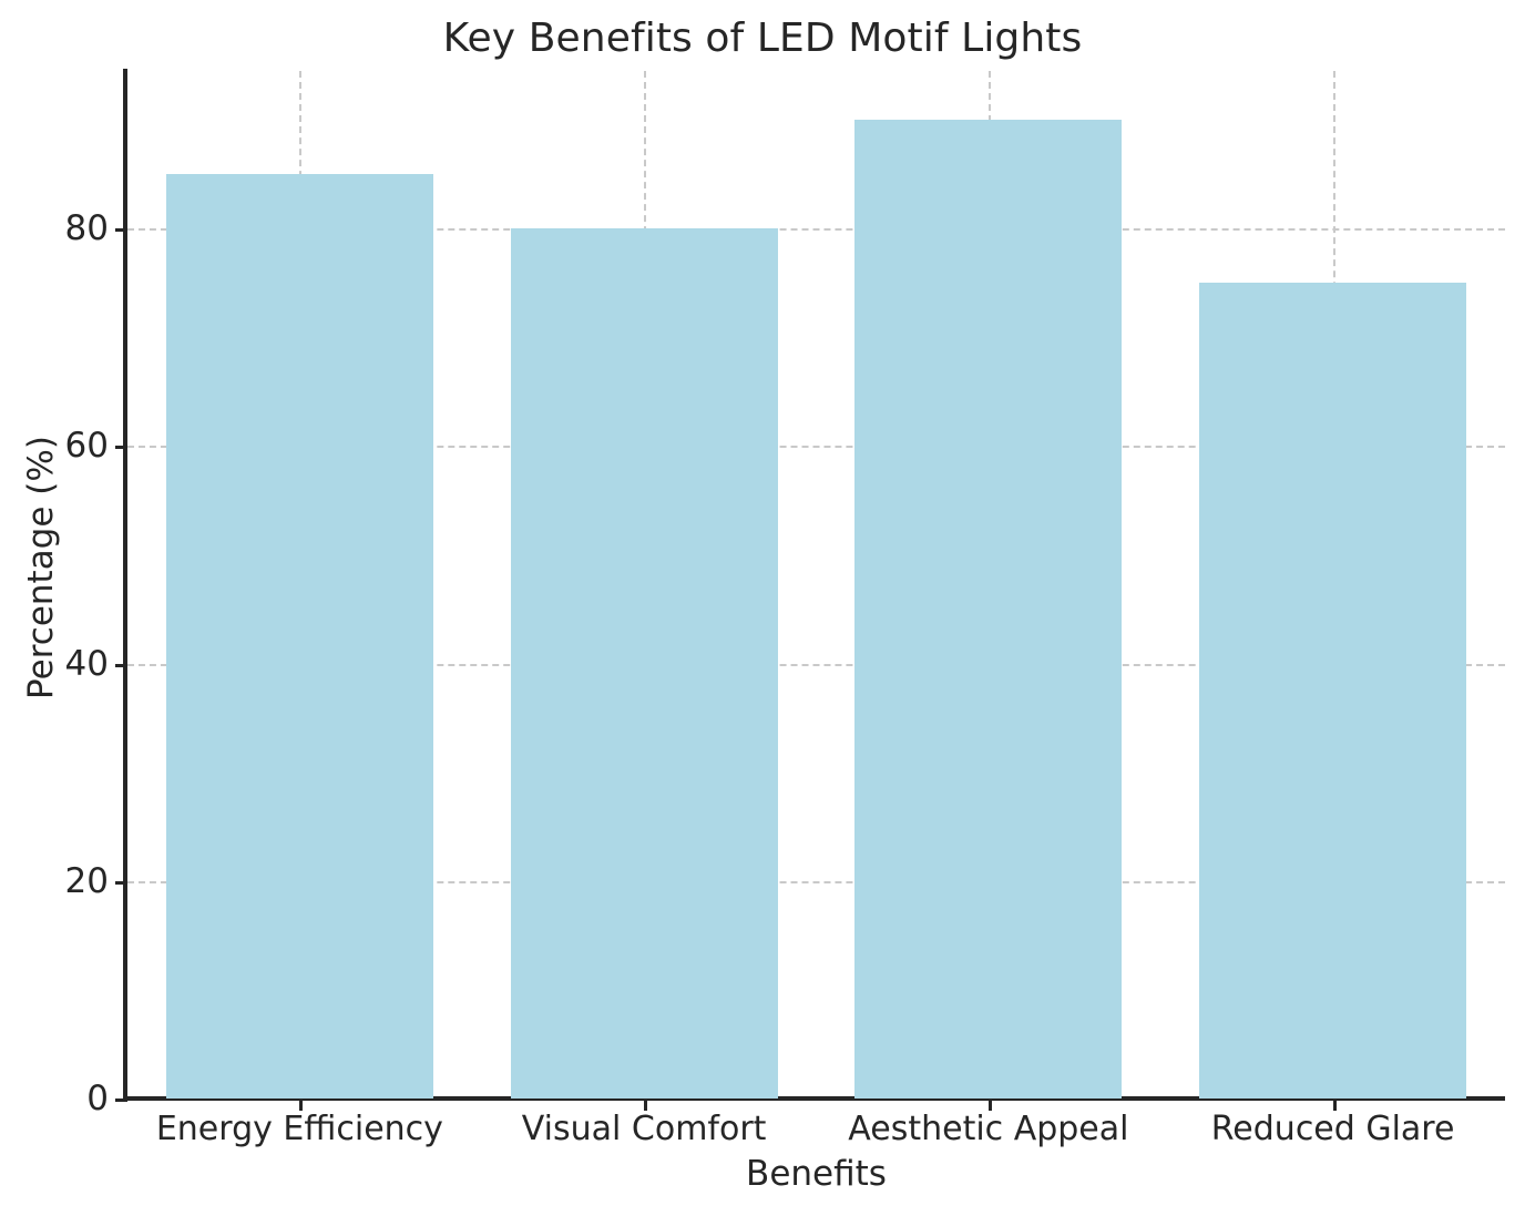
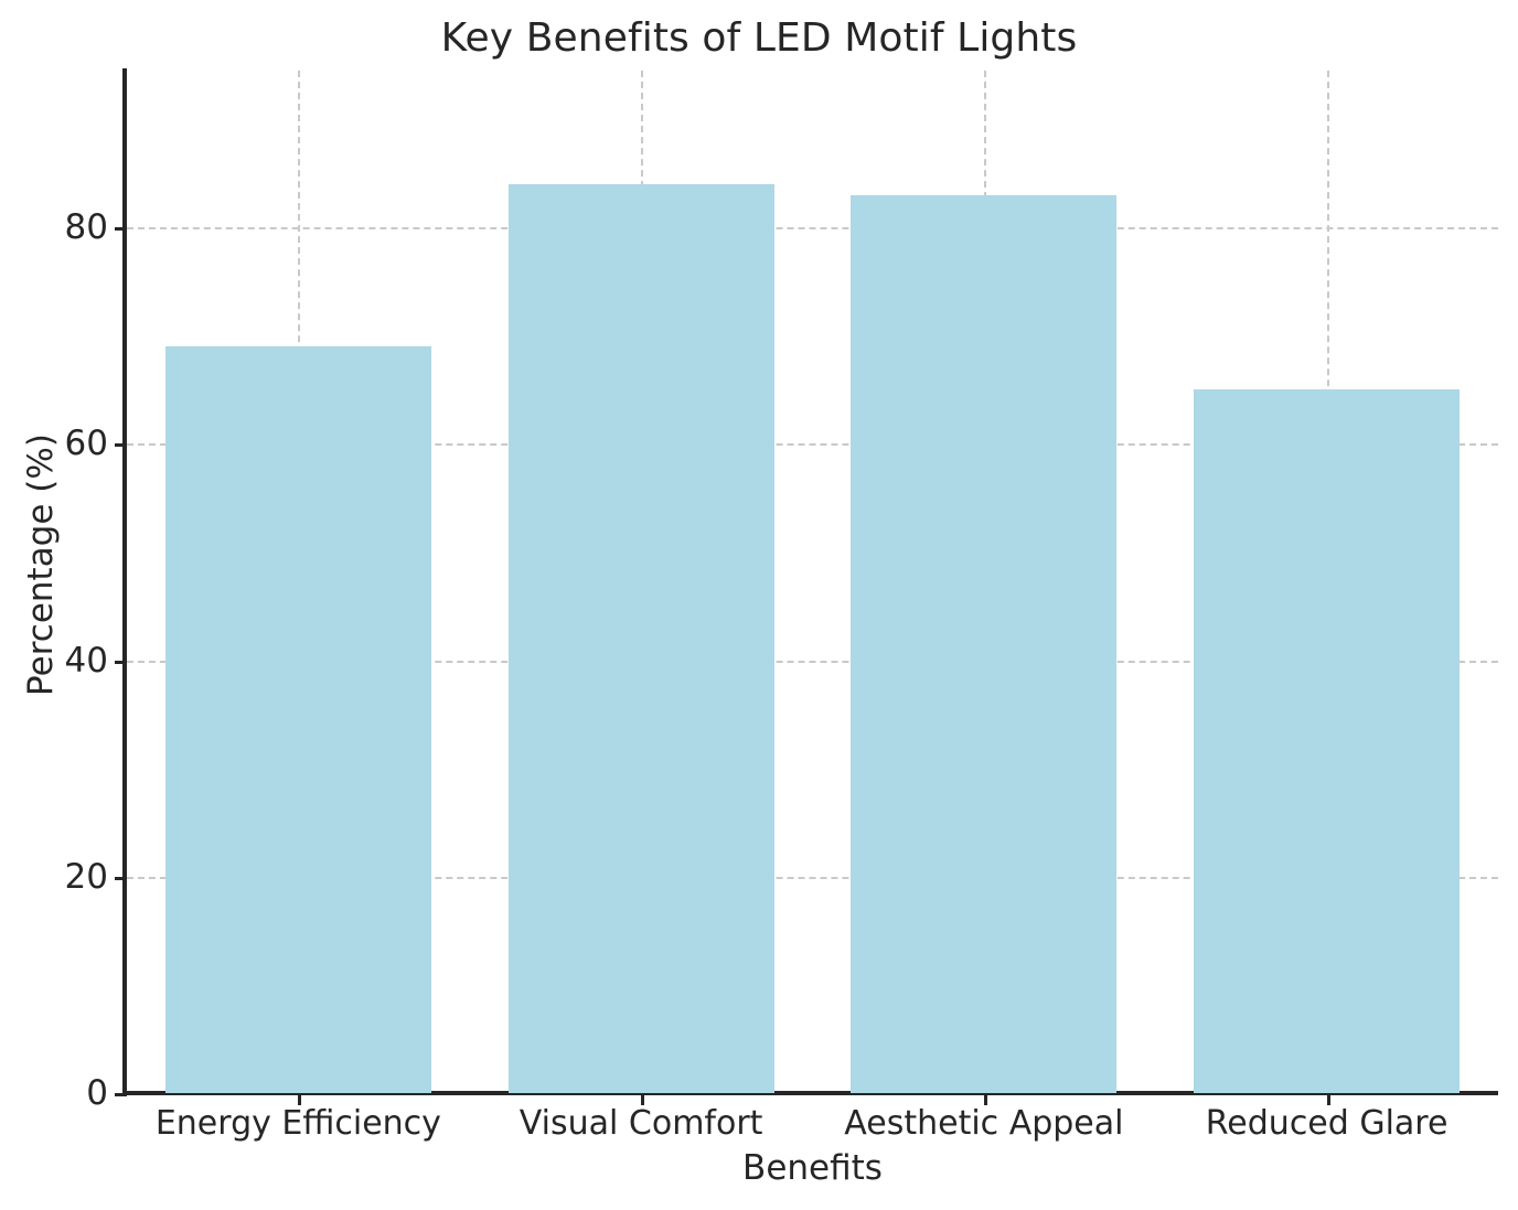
Energy Efficiency: 85 -> 69
Visual Comfort: 80 -> 84
Aesthetic Appeal: 90 -> 83
Reduced Glare: 75 -> 65
